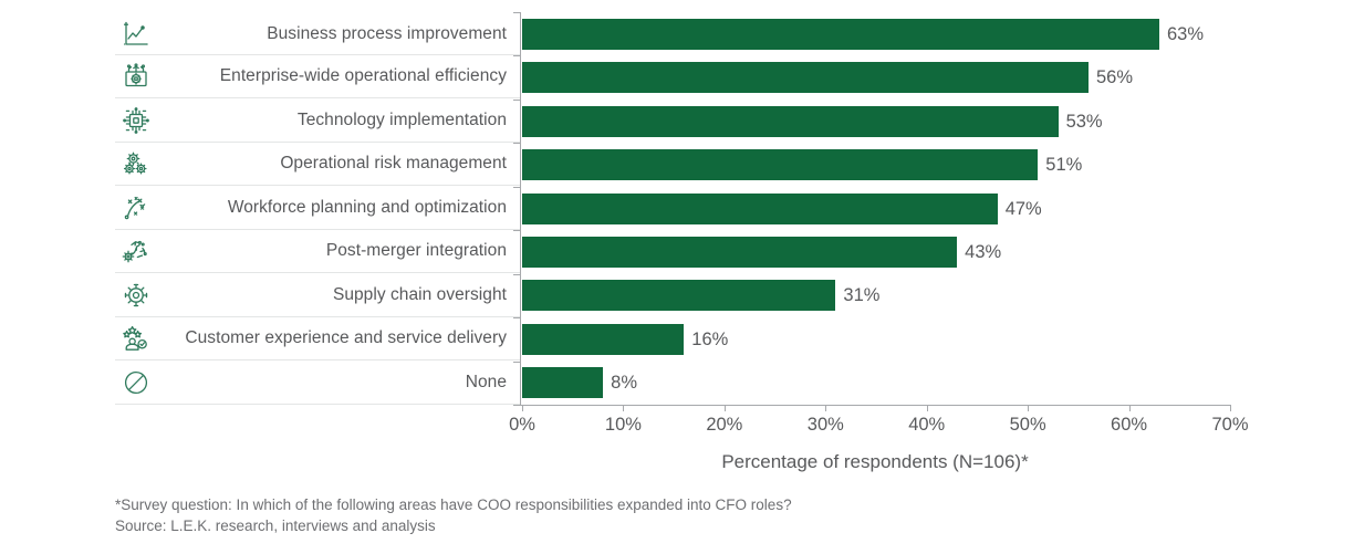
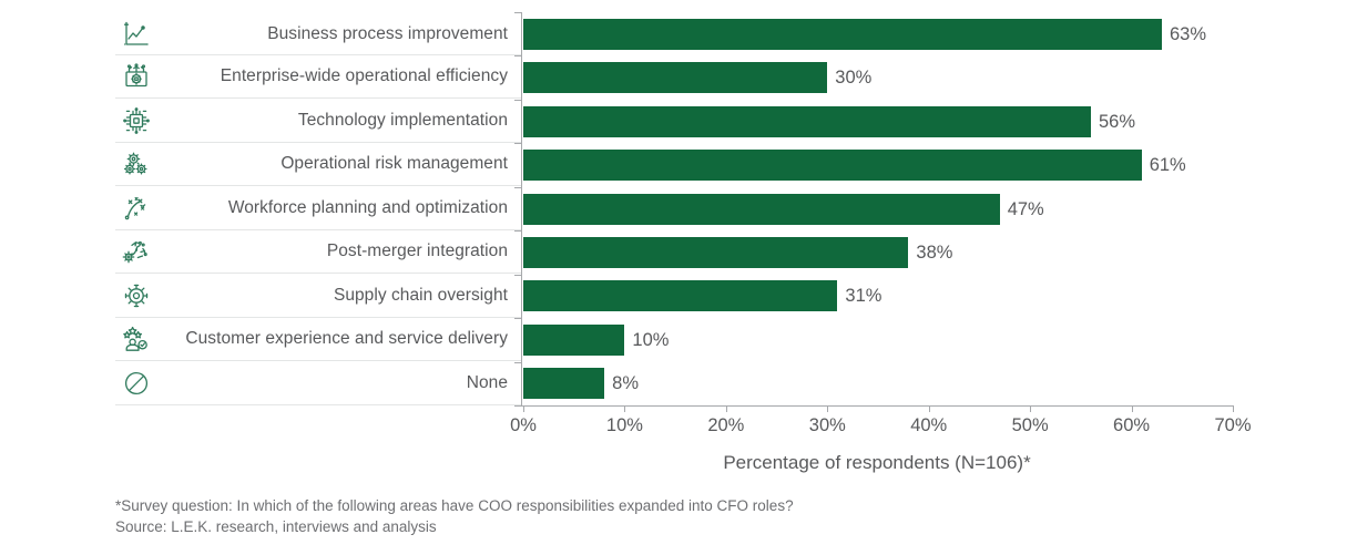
Enterprise-wide operational efficiency: 56% -> 30%
Technology implementation: 53% -> 56%
Operational risk management: 51% -> 61%
Post-merger integration: 43% -> 38%
Customer experience and service delivery: 16% -> 10%
